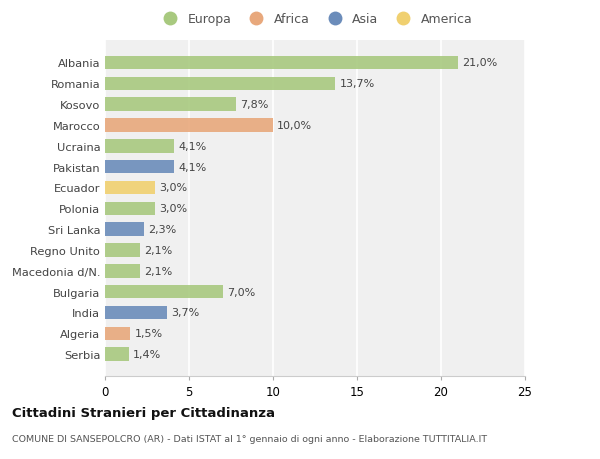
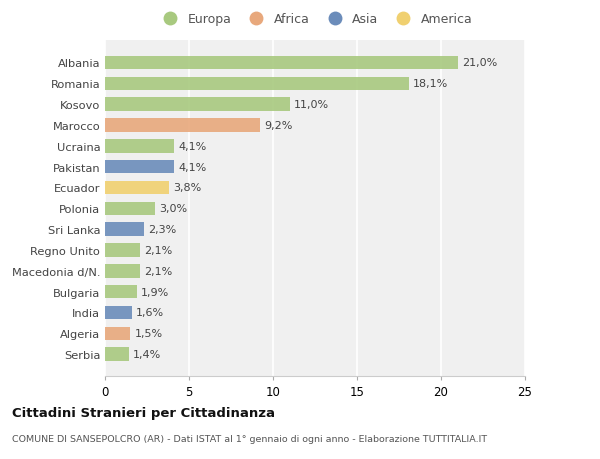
Romania: 13,7% -> 18,1%
Kosovo: 7,8% -> 11,0%
Marocco: 10,0% -> 9,2%
Ecuador: 3,0% -> 3,8%
Bulgaria: 7,0% -> 1,9%
India: 3,7% -> 1,6%
